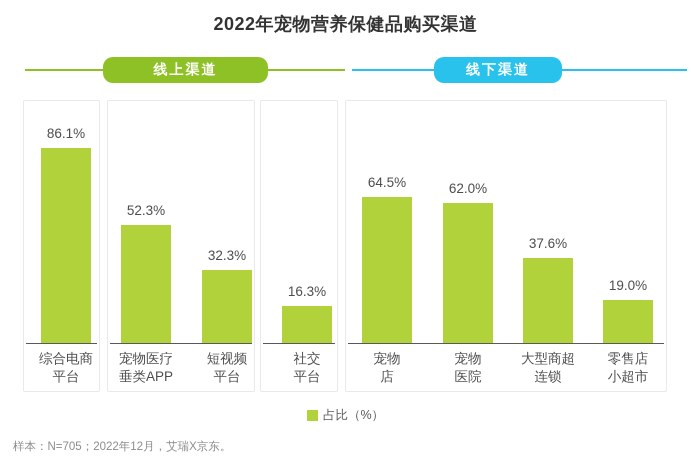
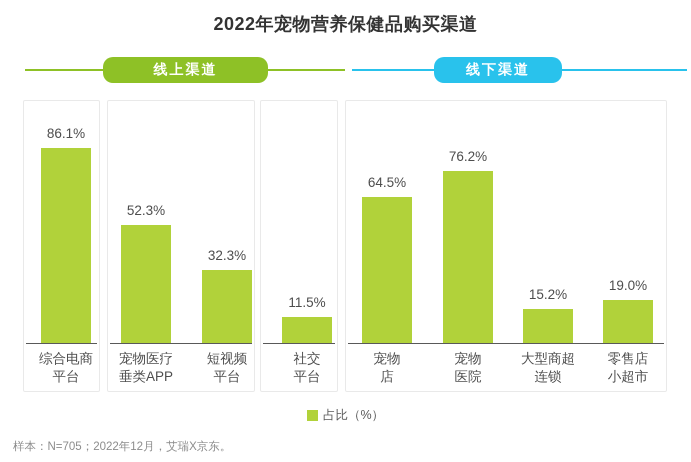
社交平台: 16.3% -> 11.5%
宠物医院: 62.0% -> 76.2%
大型商超连锁: 37.6% -> 15.2%
